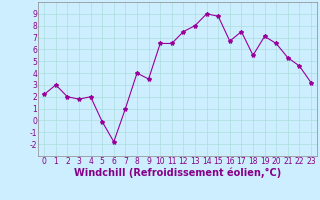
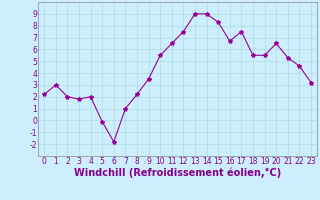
8: 4.0 -> 2.2
10: 6.5 -> 5.5
13: 8.0 -> 9.0
15: 8.8 -> 8.3
19: 7.1 -> 5.5
